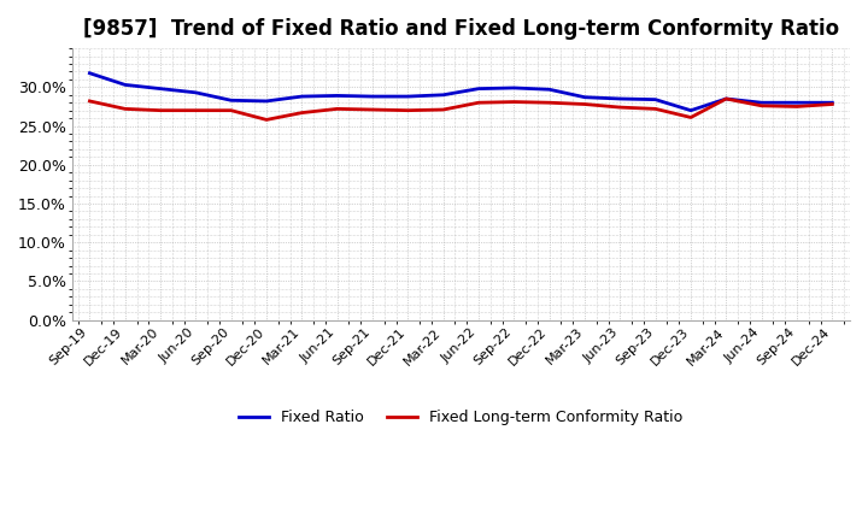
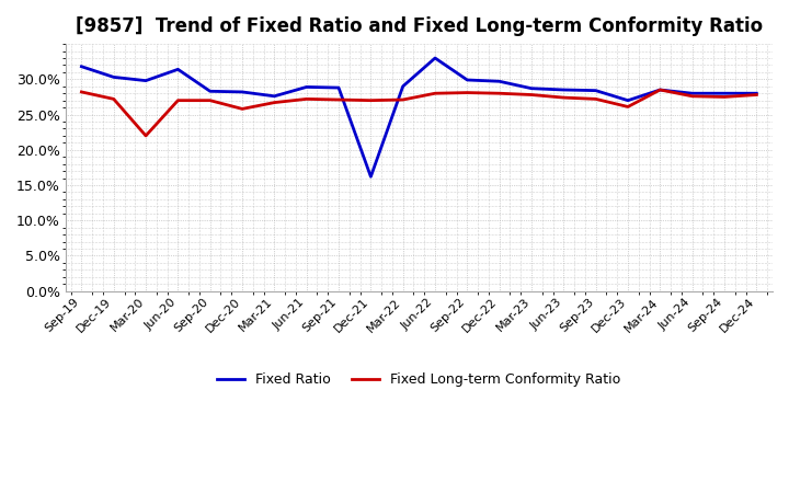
Fixed Long-term Conformity Ratio/Mar-20: 27.0% -> 22.0%
Fixed Ratio/Jun-20: 29.3% -> 31.4%
Fixed Ratio/Mar-21: 28.8% -> 27.6%
Fixed Ratio/Dec-21: 28.8% -> 16.2%
Fixed Ratio/Jun-22: 29.8% -> 33.0%
